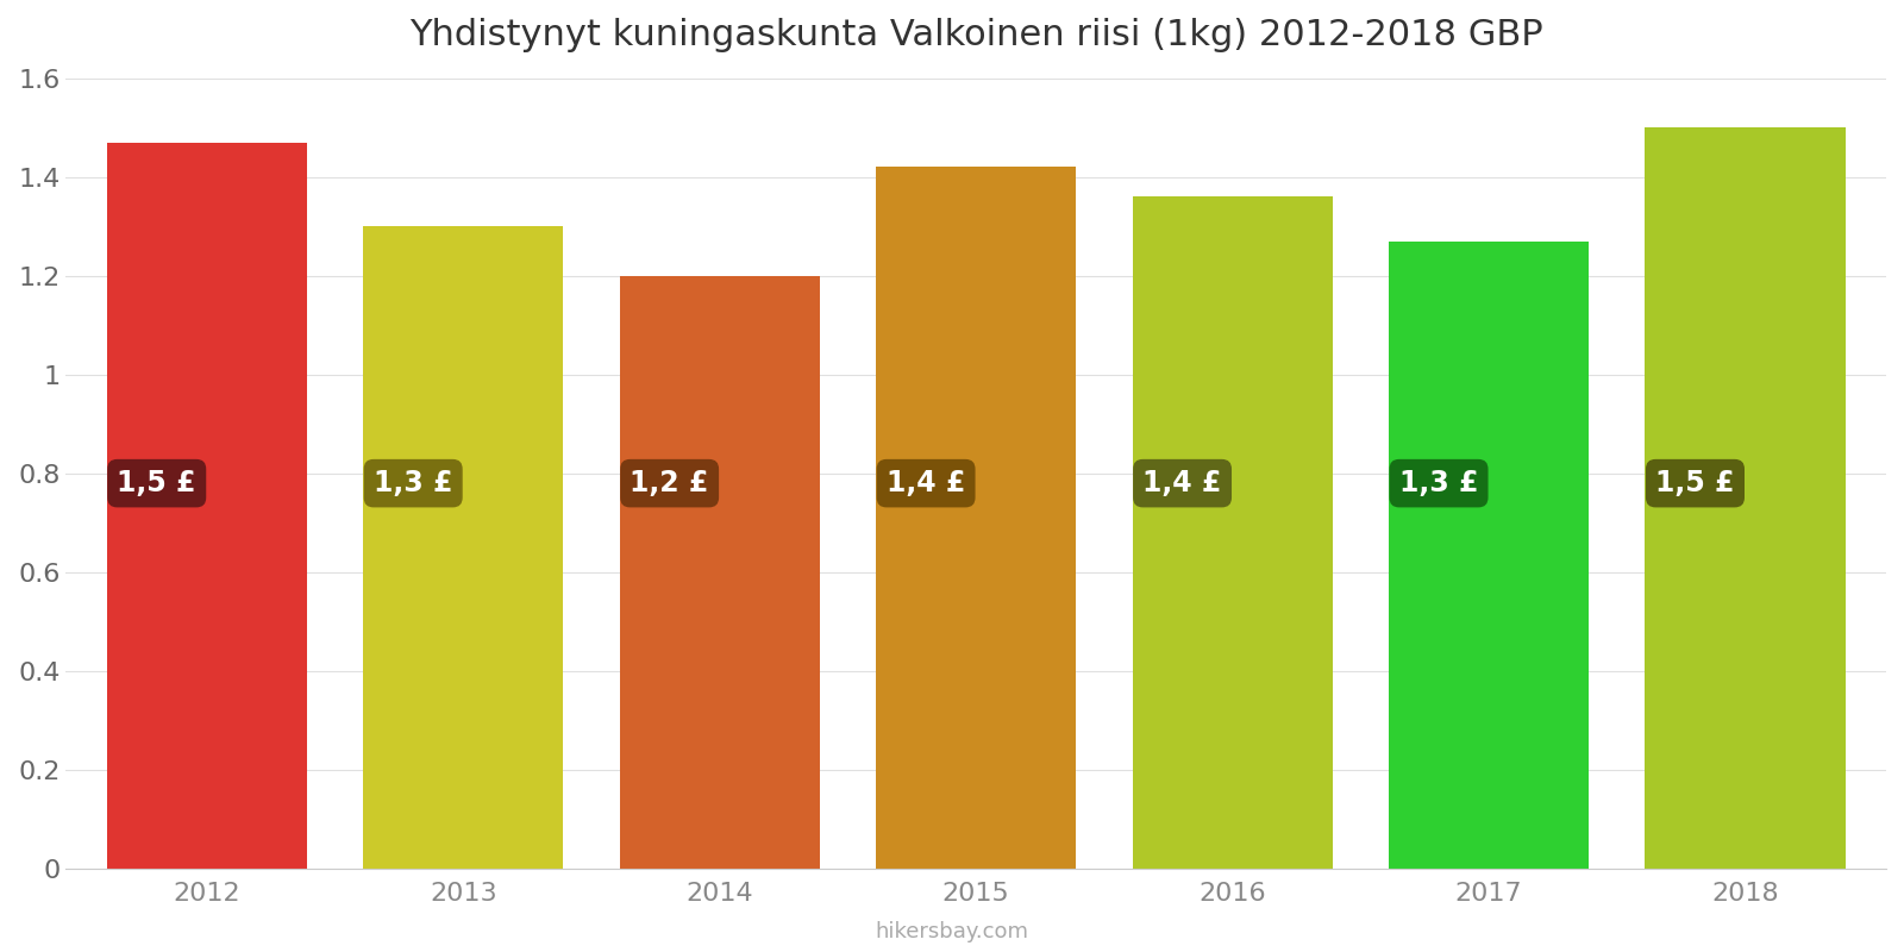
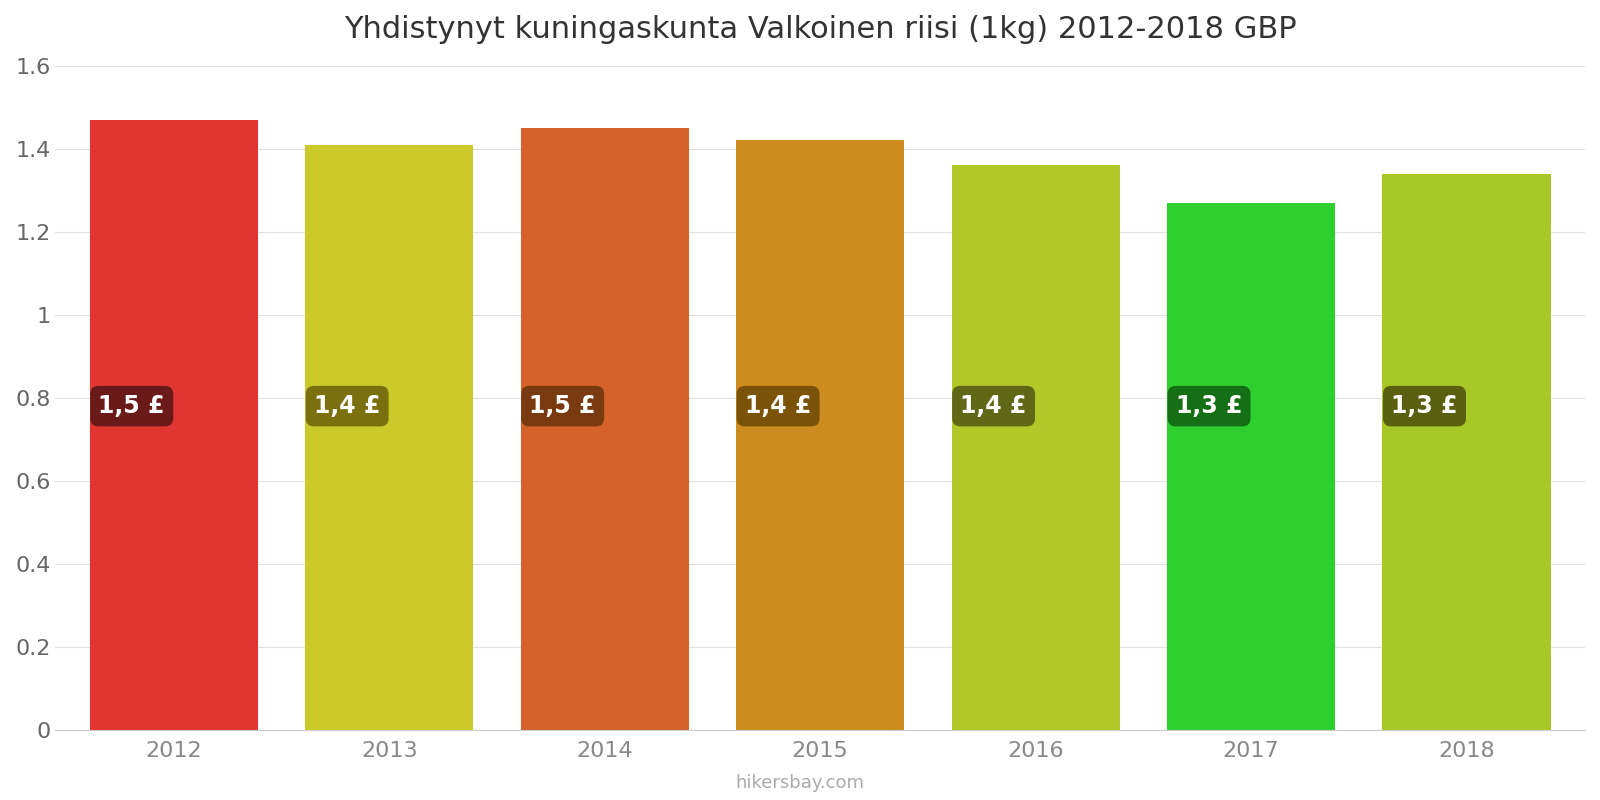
2013: 1,3 -> 1,4
2014: 1,2 -> 1,5
2018: 1,5 -> 1,3
